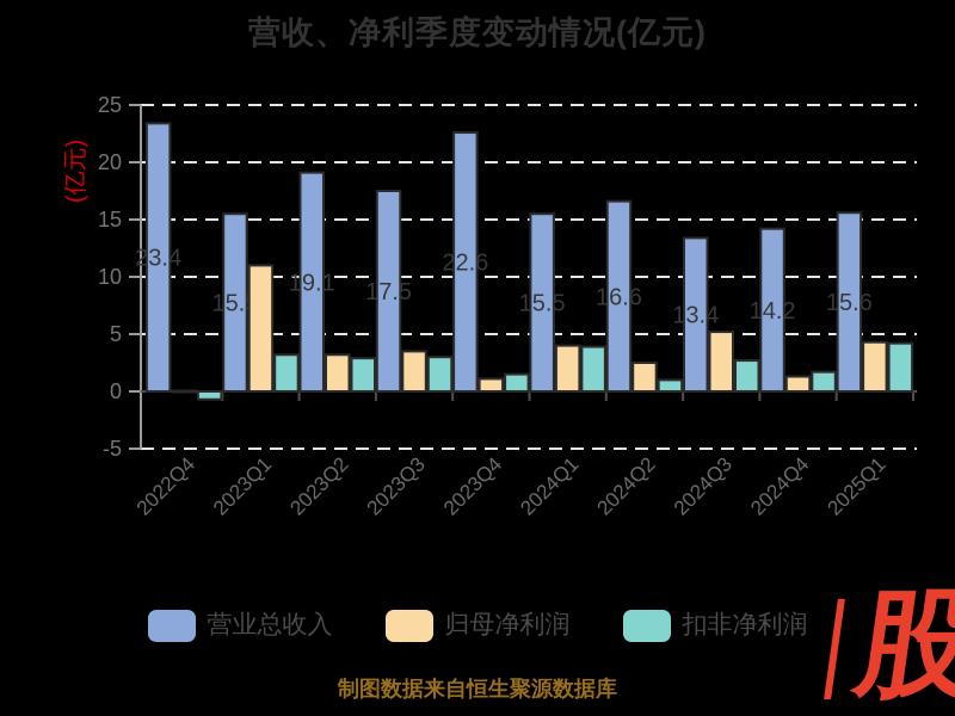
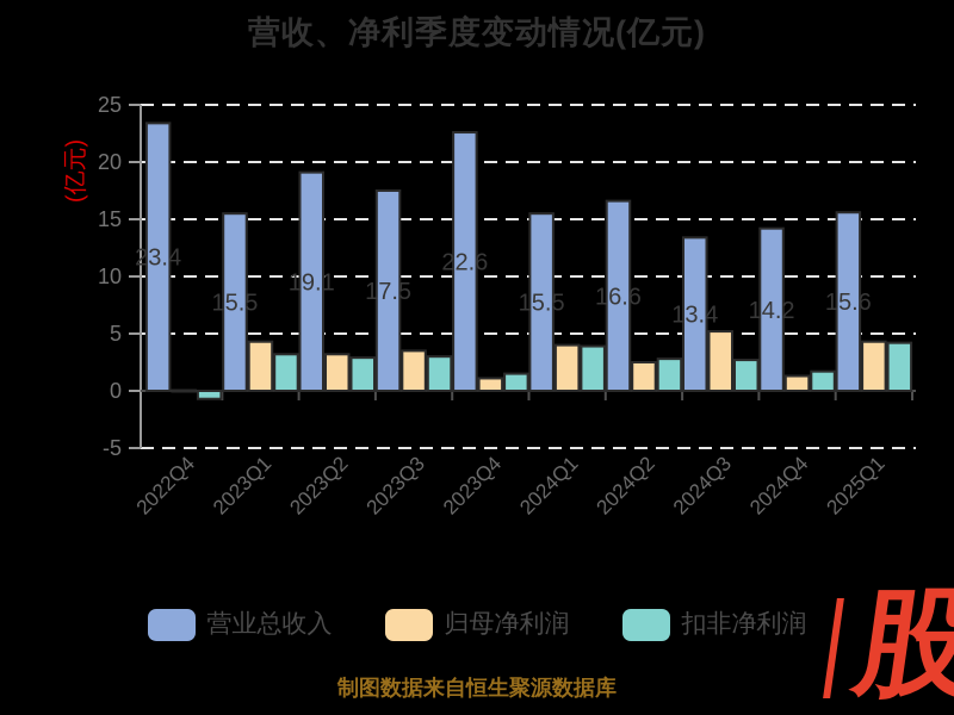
归母净利润/2023Q1: 11 -> 4
扣非净利润/2024Q2: 1 -> 3
